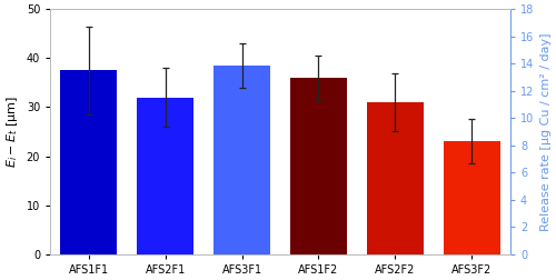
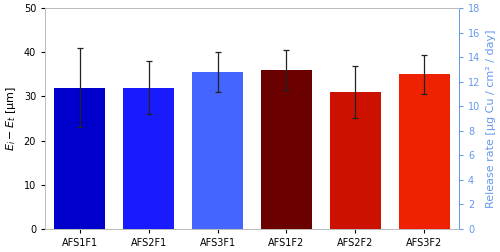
AFS1F1: 37.5 -> 32.0
AFS3F1: 38.5 -> 35.5
AFS3F2: 23.0 -> 35.0
